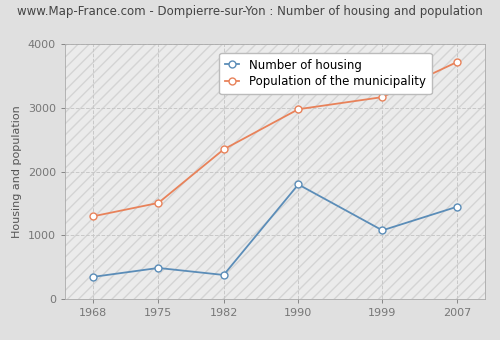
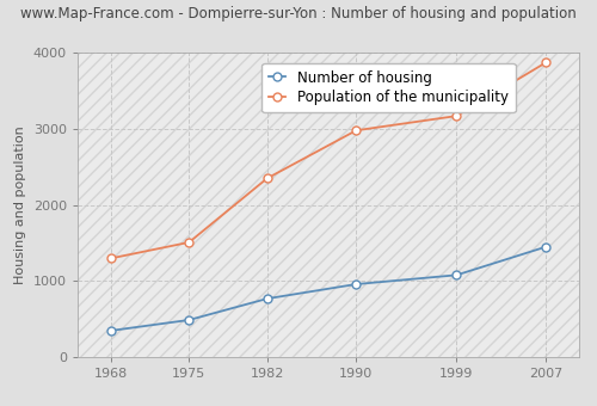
Number of housing/1982: 380 -> 770
Number of housing/1990: 1800 -> 960
Population of the municipality/2007: 3720 -> 3870
